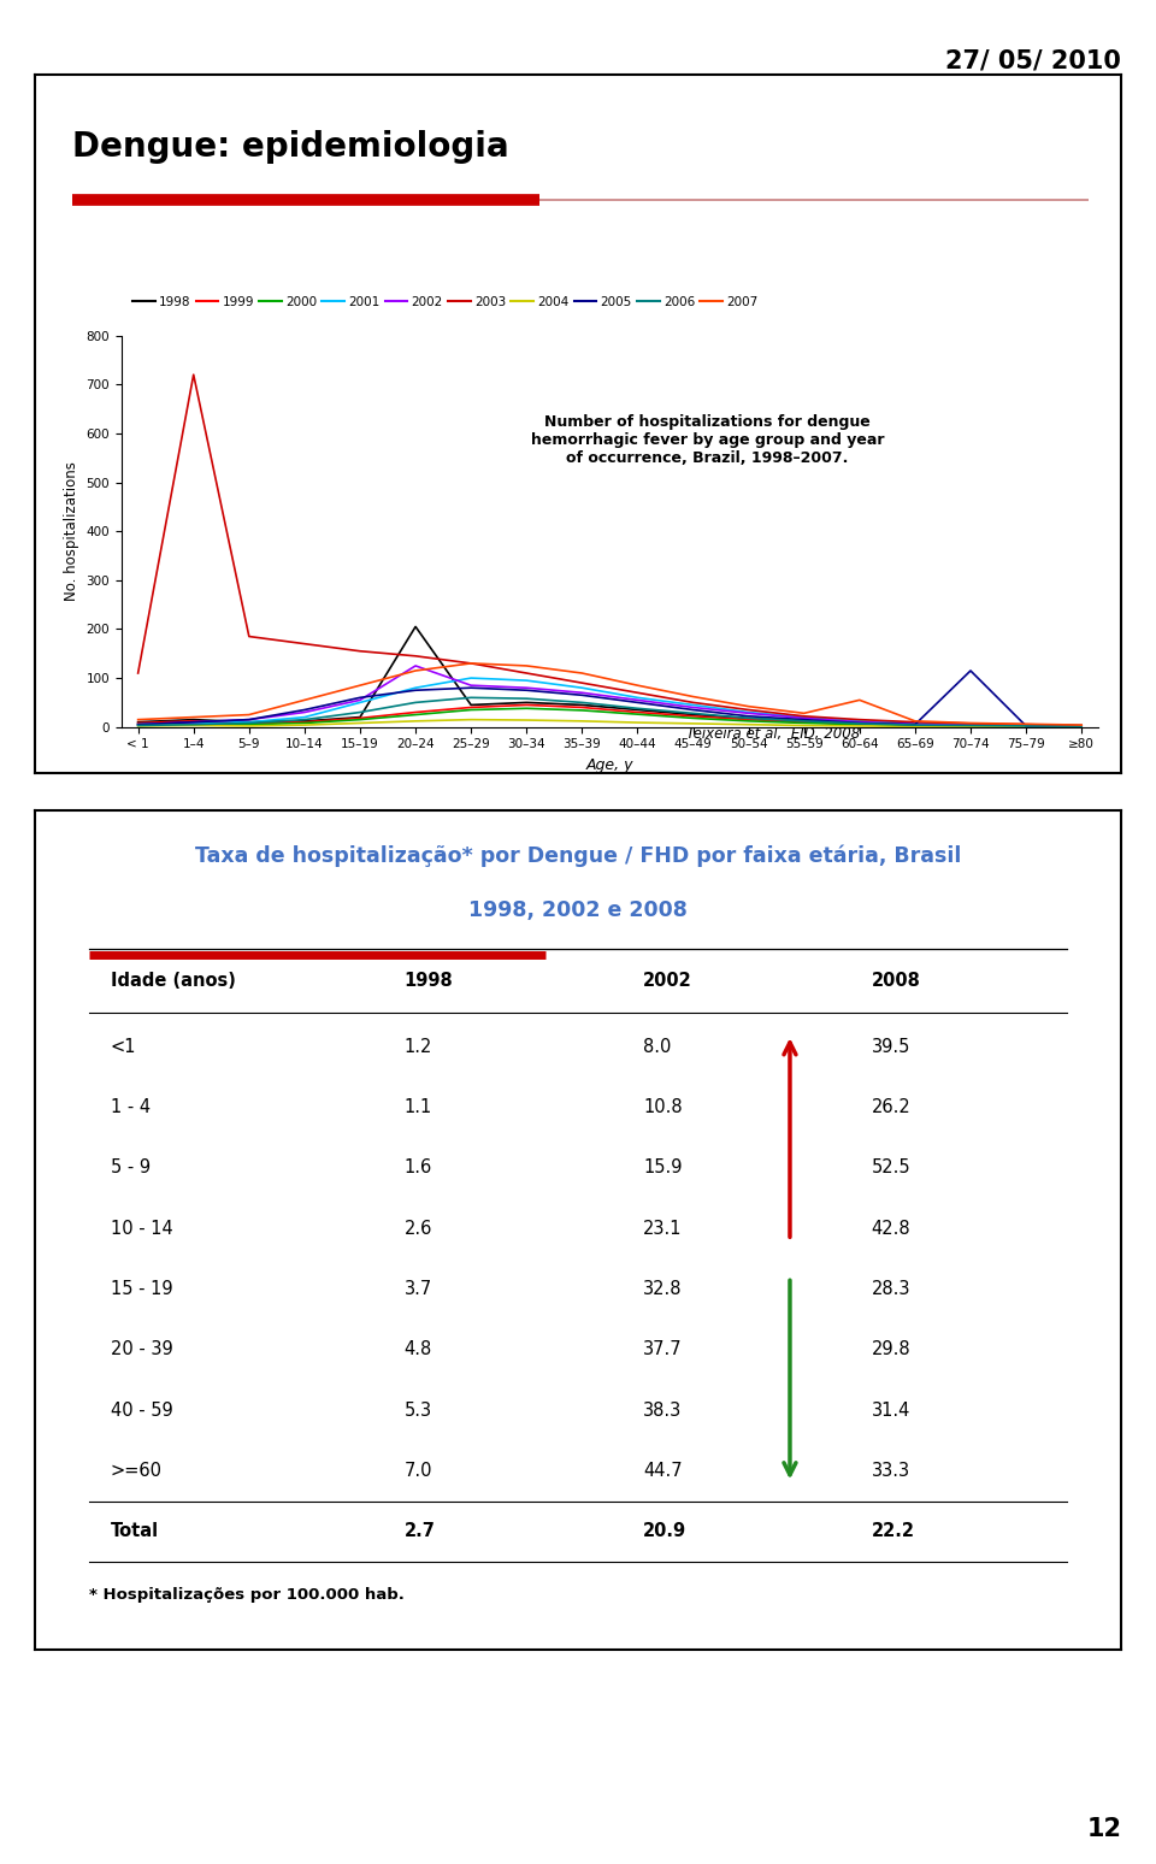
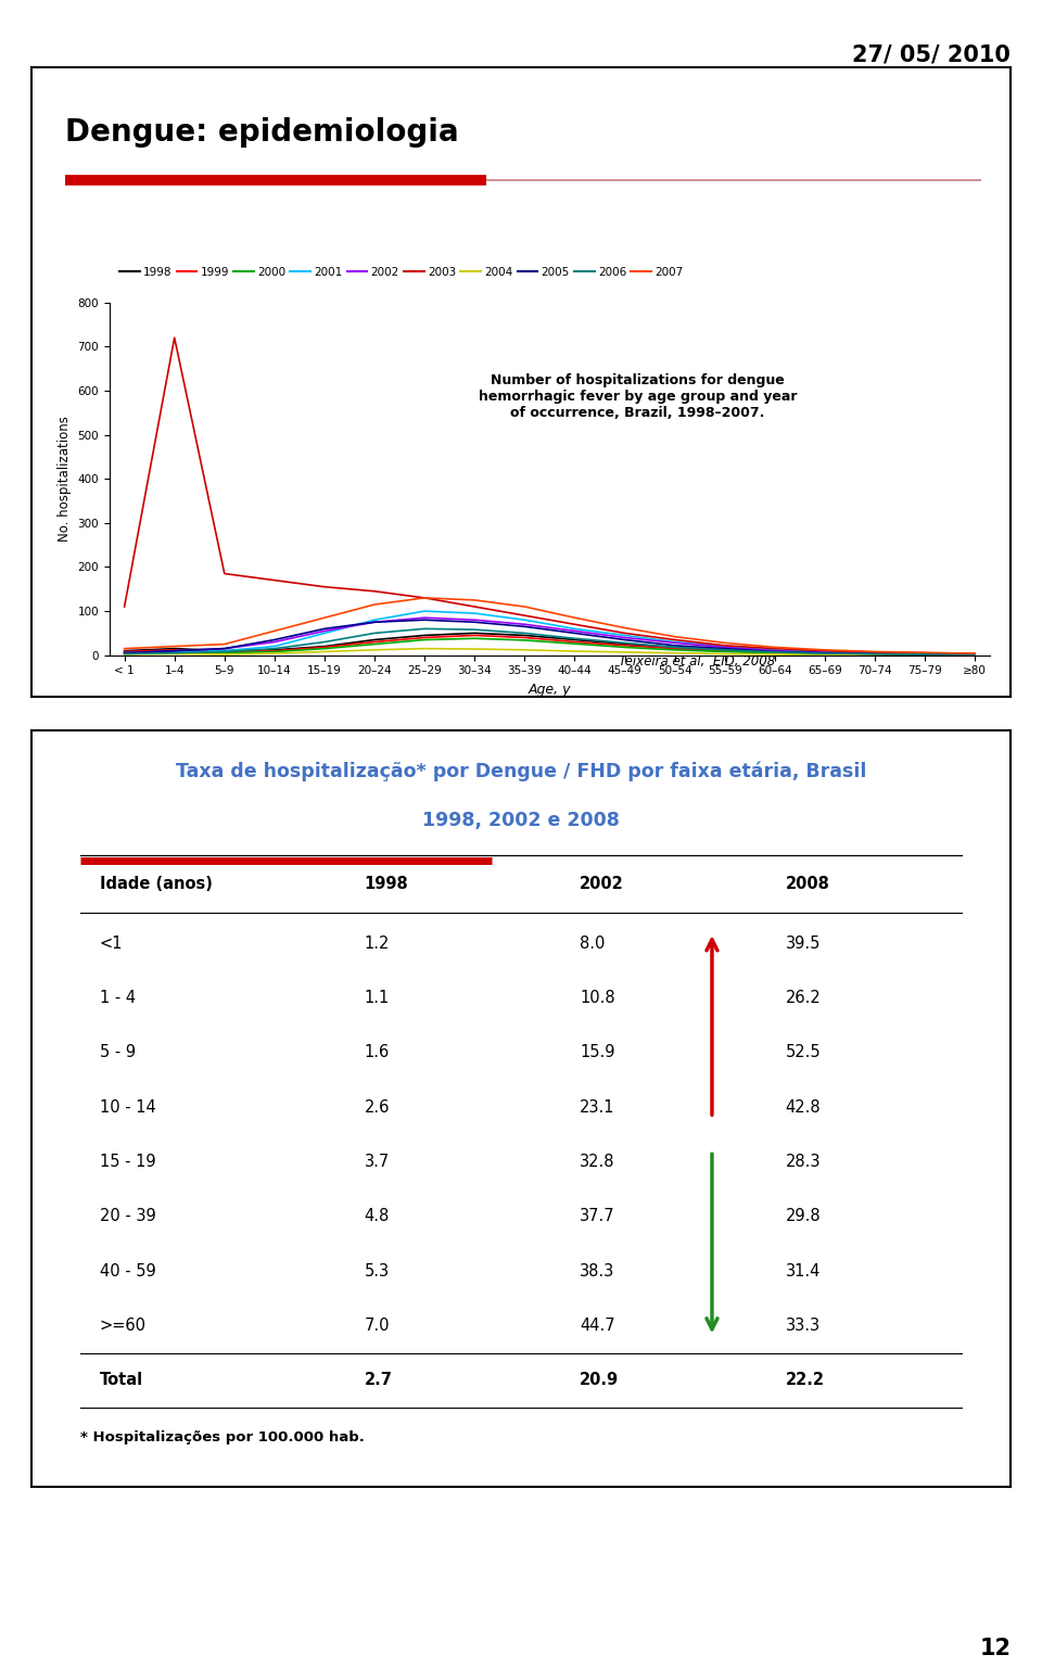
1998/20–24: 205 -> 35
2002/20–24: 125 -> 75
2007/60–64: 55 -> 18
2005/70–74: 115 -> 3
